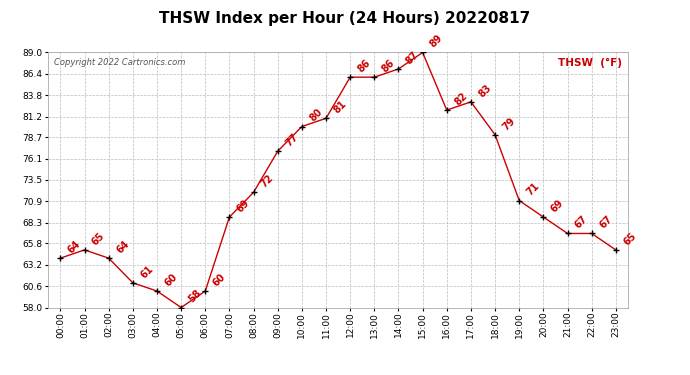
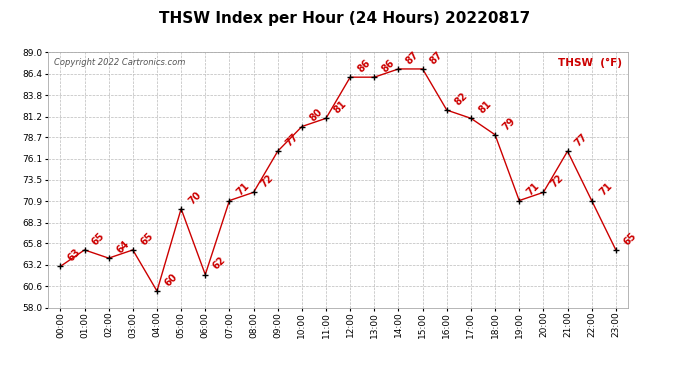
00:00: 64 -> 63
03:00: 61 -> 65
05:00: 58 -> 70
06:00: 60 -> 62
07:00: 69 -> 71
15:00: 89 -> 87
17:00: 83 -> 81
20:00: 69 -> 72
21:00: 67 -> 77
22:00: 67 -> 71
